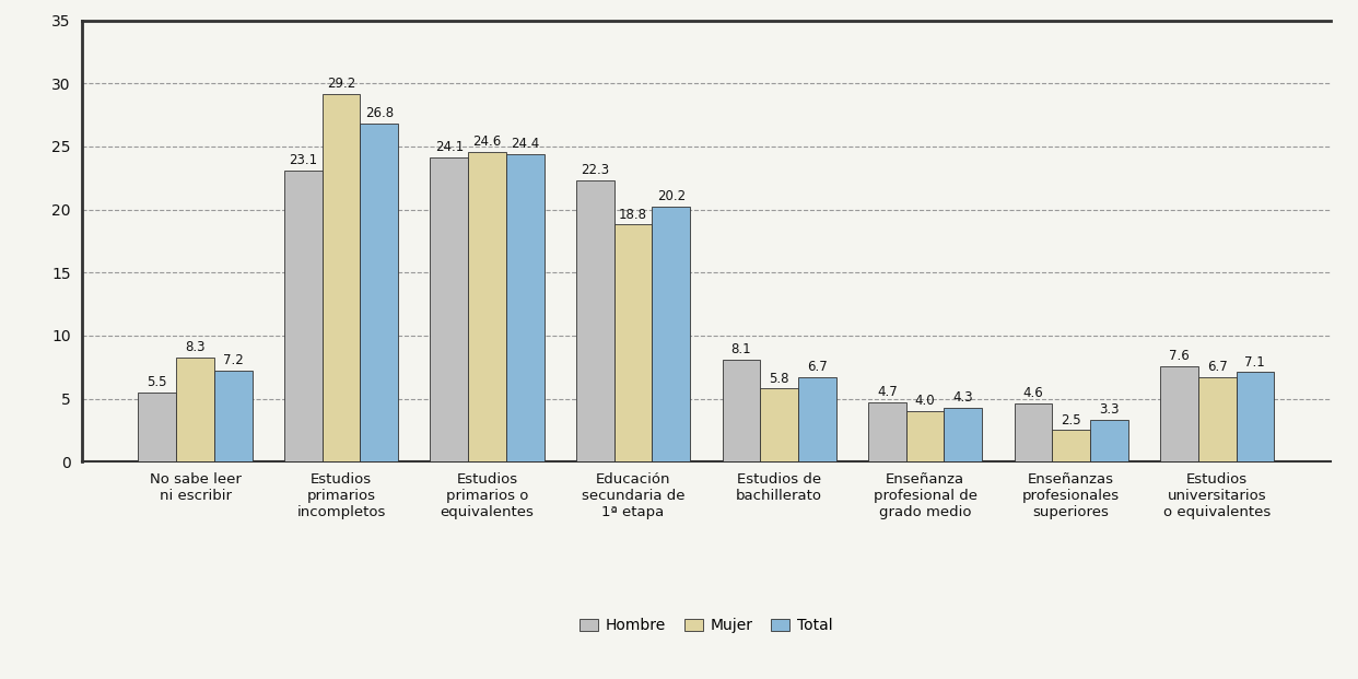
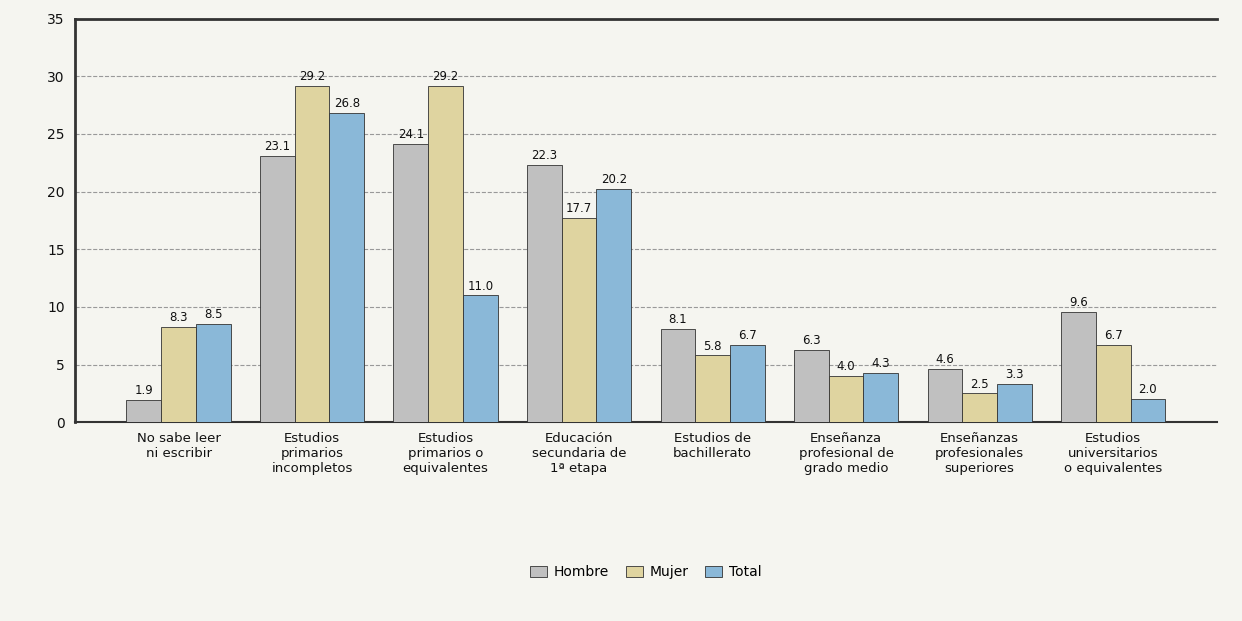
Hombre/No sabe leer ni escribir: 5.5 -> 1.9
Total/No sabe leer ni escribir: 7.2 -> 8.5
Mujer/Estudios primarios o equivalentes: 24.6 -> 29.2
Total/Estudios primarios o equivalentes: 24.4 -> 11.0
Mujer/Educación secundaria de 1ª etapa: 18.8 -> 17.7
Hombre/Enseñanza profesional de grado medio: 4.7 -> 6.3
Hombre/Estudios universitarios o equivalentes: 7.6 -> 9.6
Total/Estudios universitarios o equivalentes: 7.1 -> 2.0
